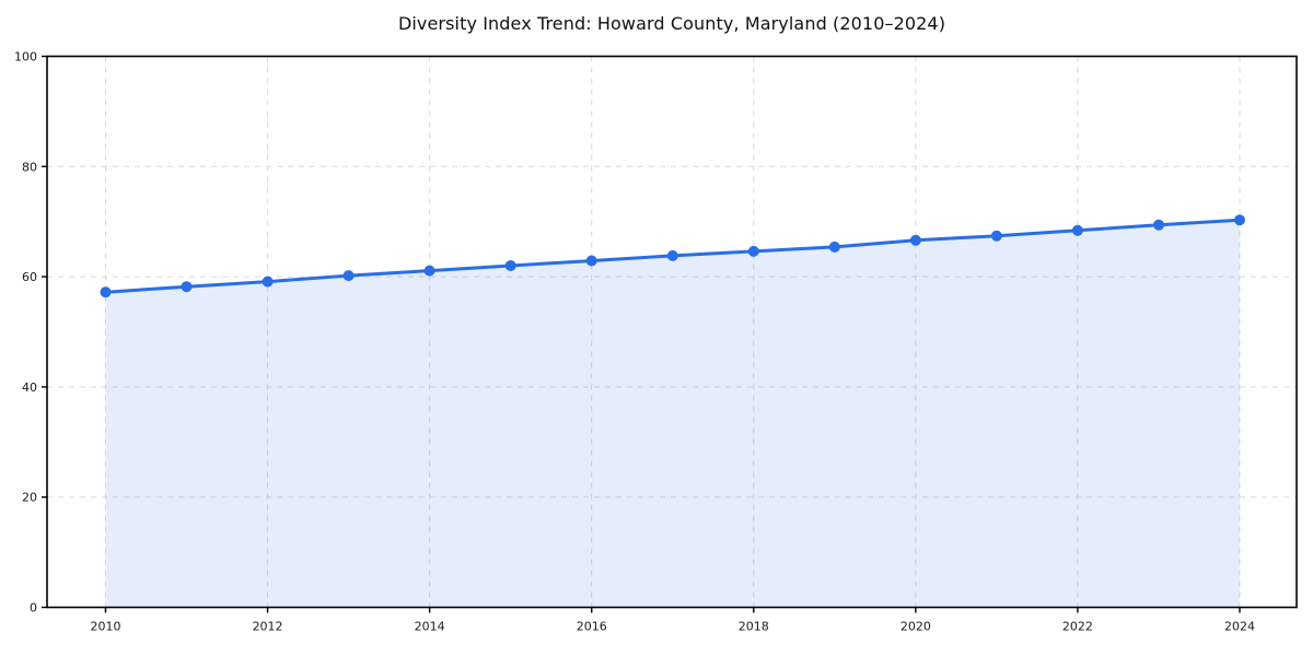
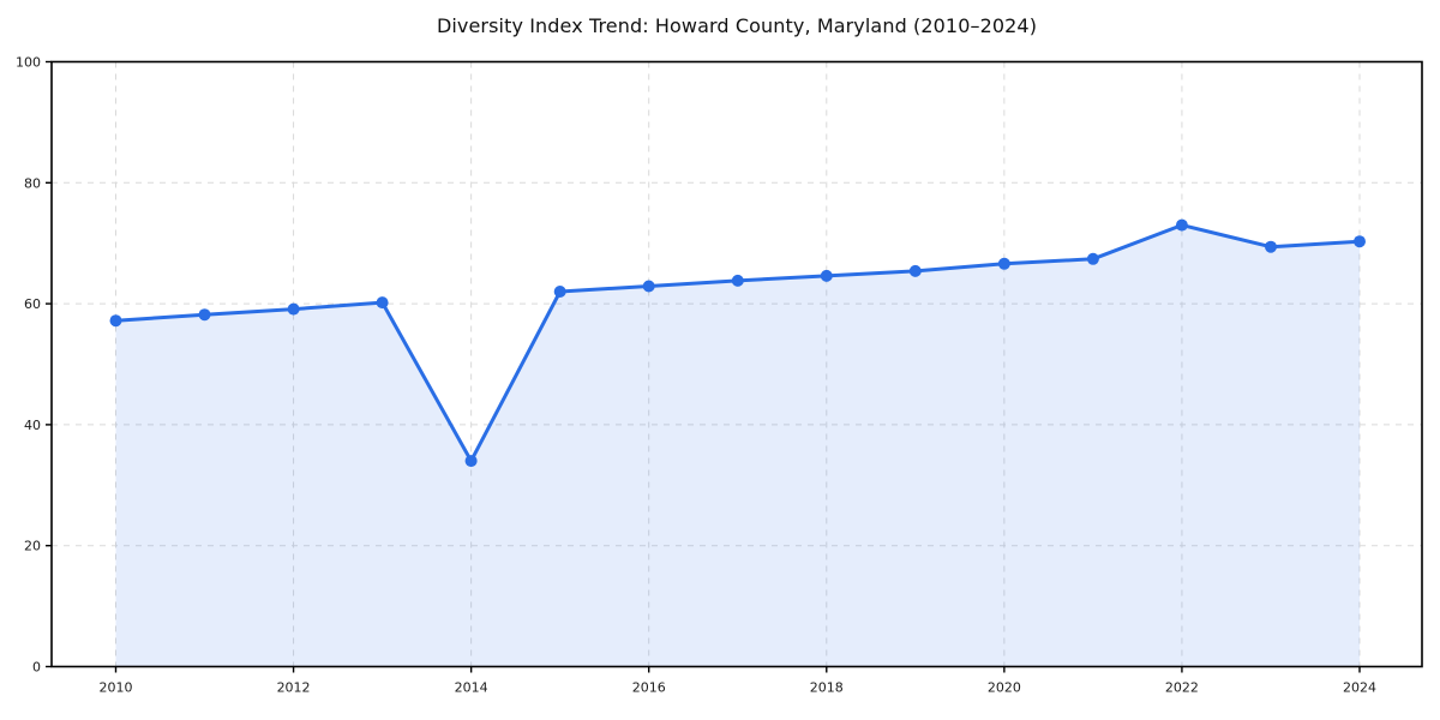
2014: 61 -> 34
2022: 68 -> 73
